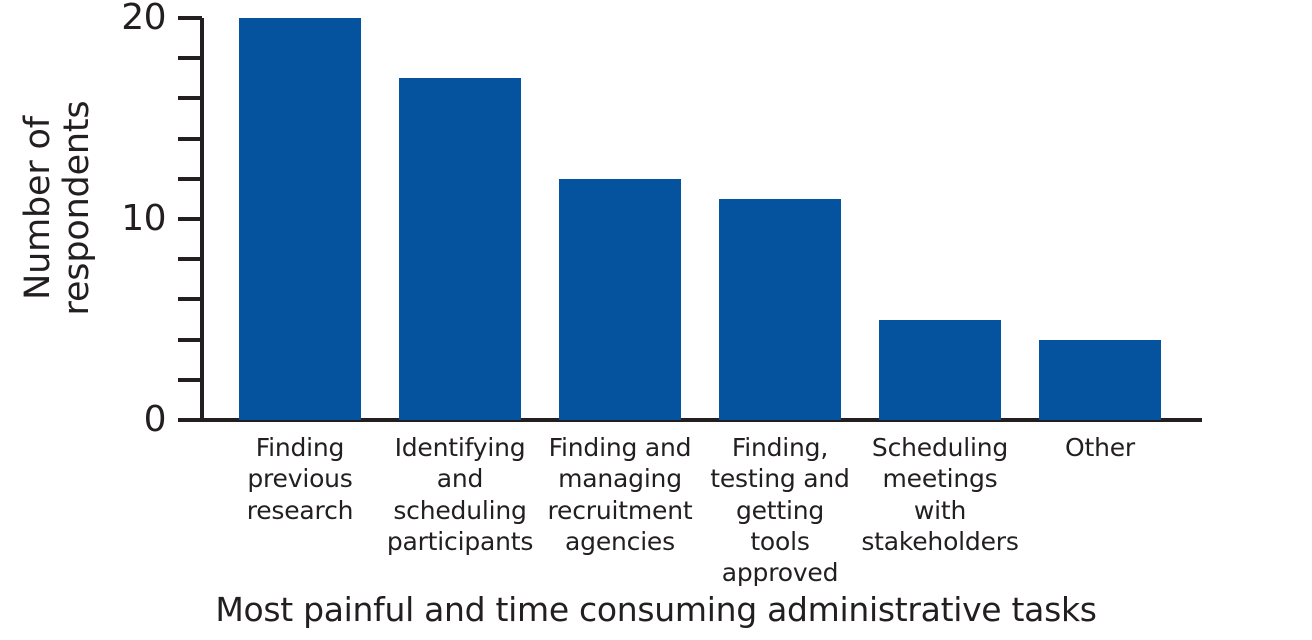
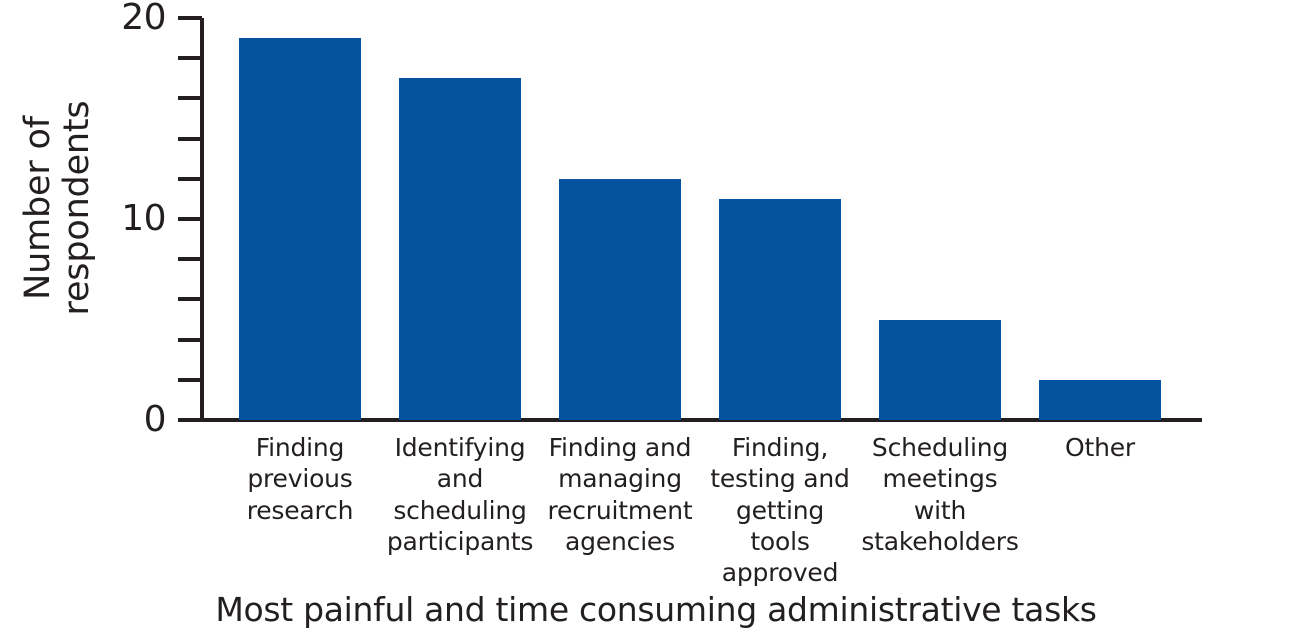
Finding previous research: 20 -> 19
Other: 4 -> 2
